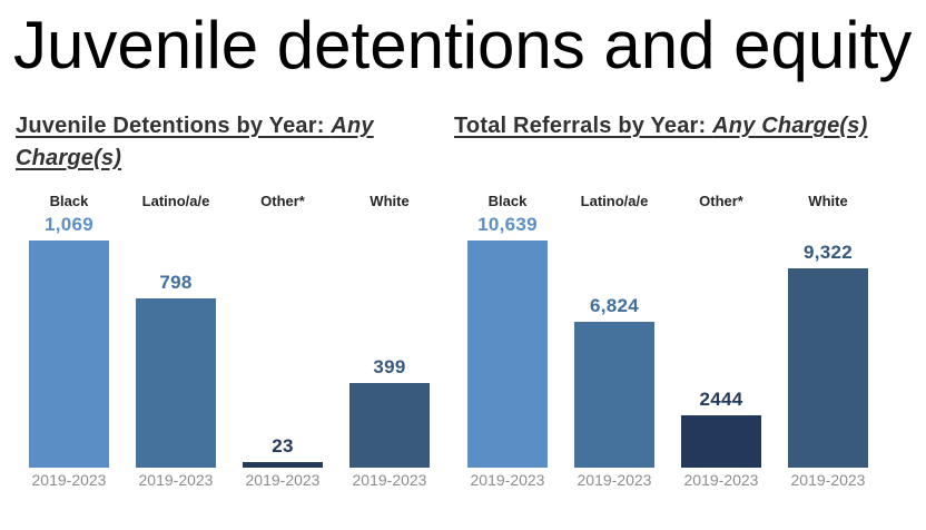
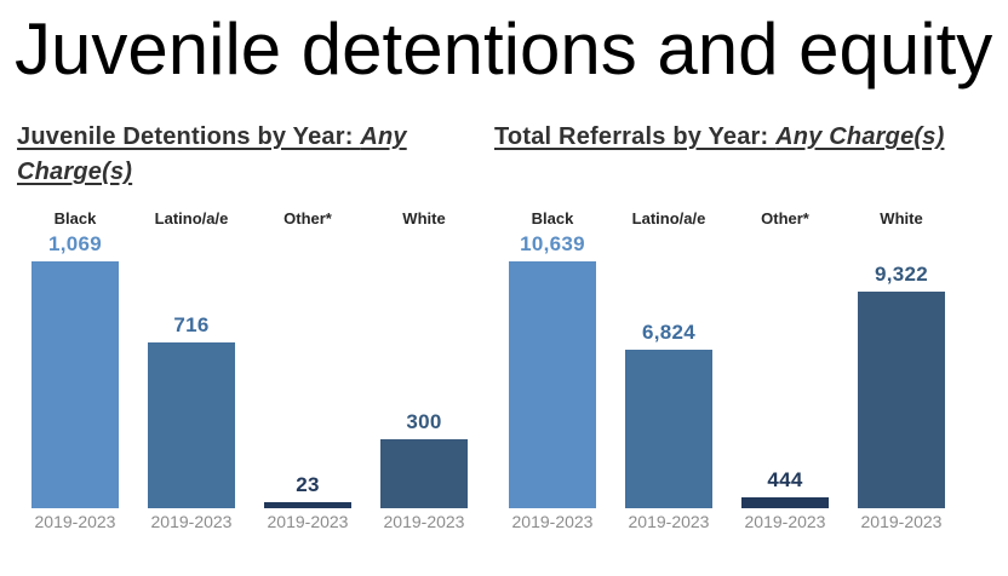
Juvenile Detentions by Year: Any Charge(s)/Latino/a/e: 798 -> 716
Juvenile Detentions by Year: Any Charge(s)/White: 399 -> 300
Total Referrals by Year: Any Charge(s)/Other*: 2444 -> 444
